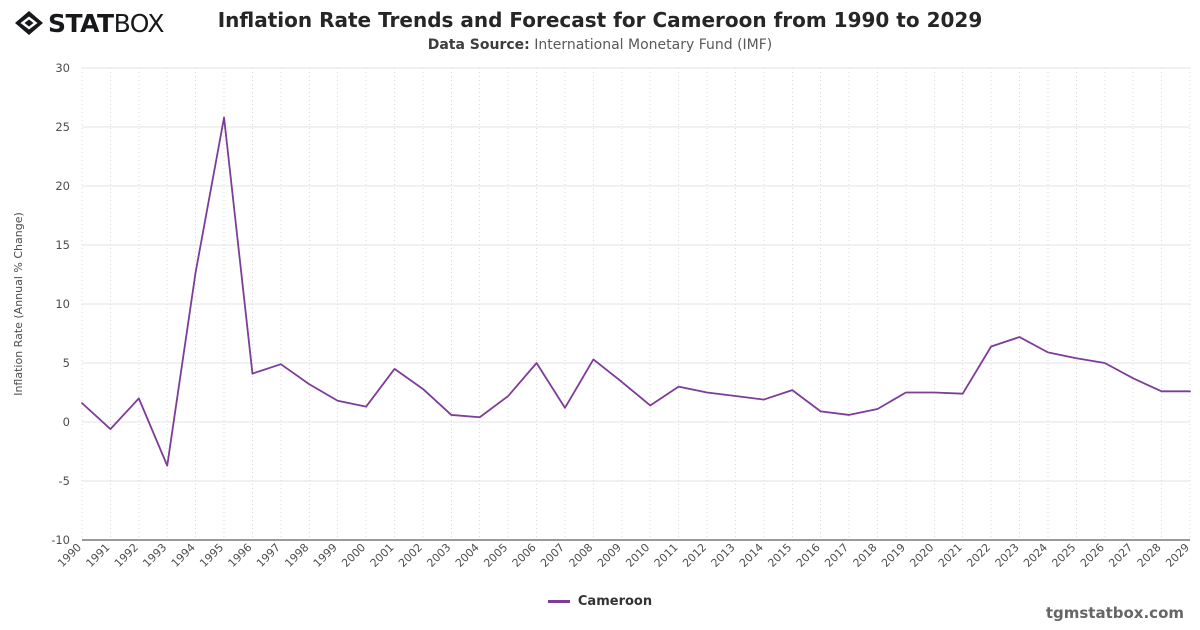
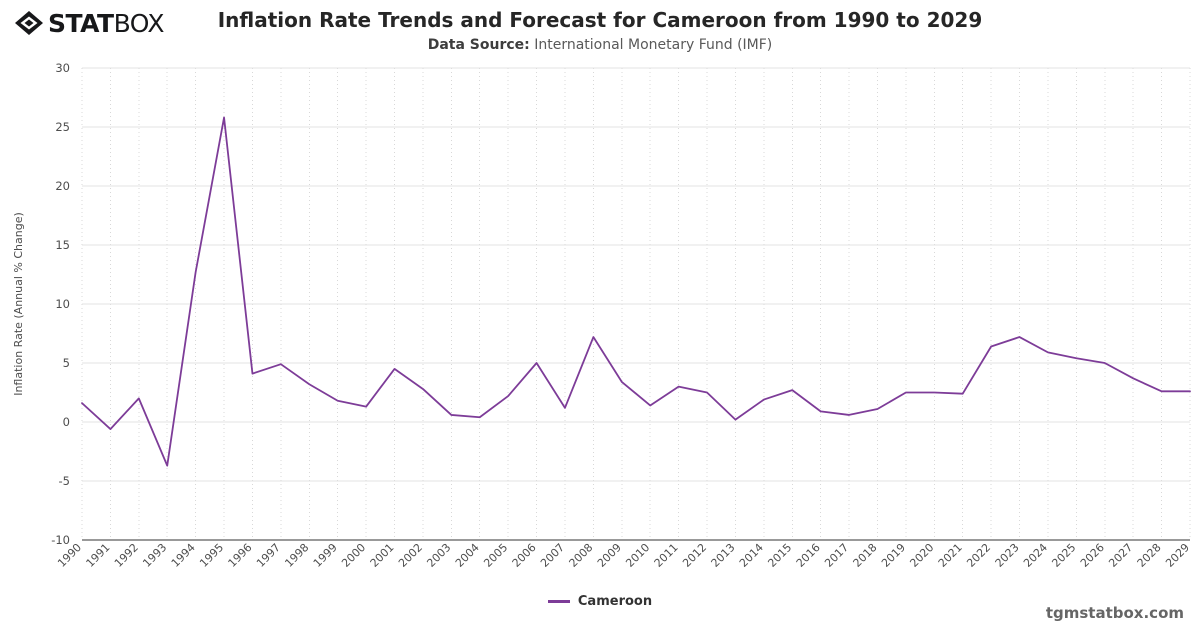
2008: 5.3 -> 7.2
2013: 2.2 -> 0.2
